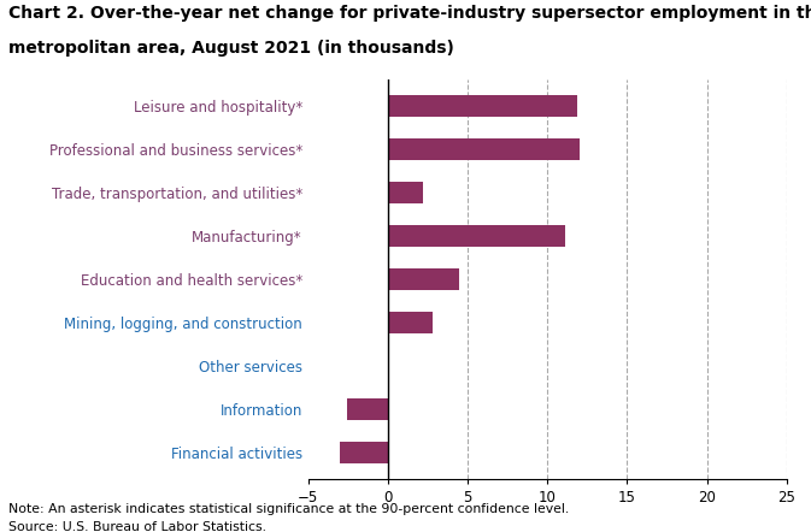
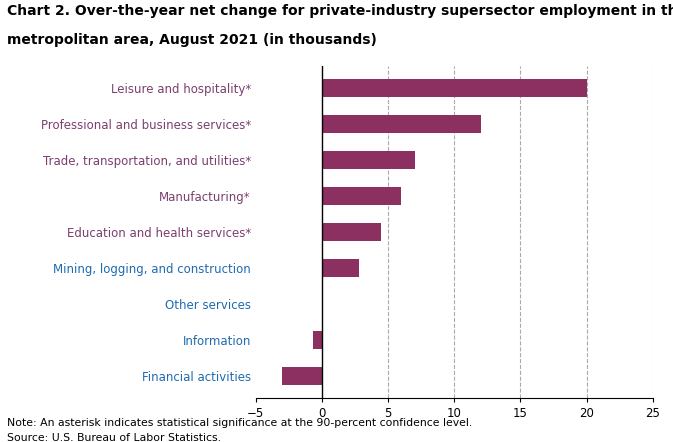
Leisure and hospitality*: 11.9 -> 20.0
Trade, transportation, and utilities*: 2.2 -> 7.0
Manufacturing*: 11.1 -> 6.0
Information: -2.6 -> -0.7
